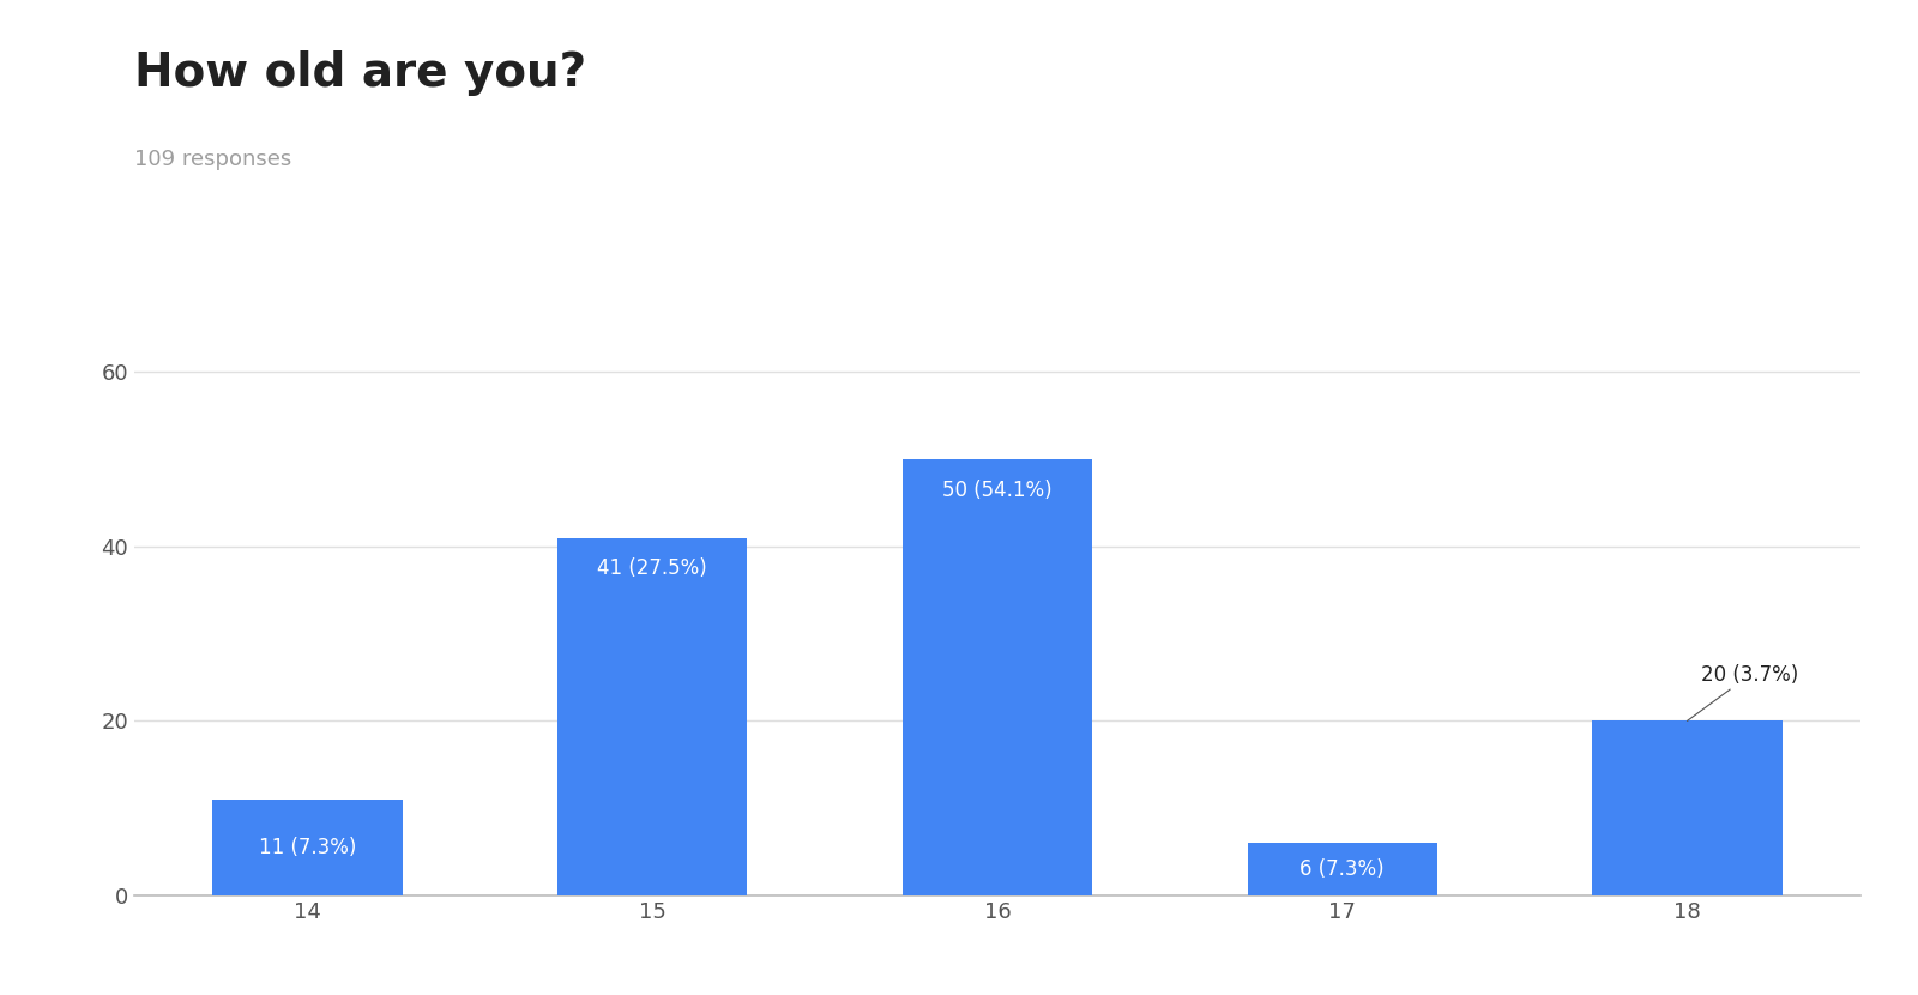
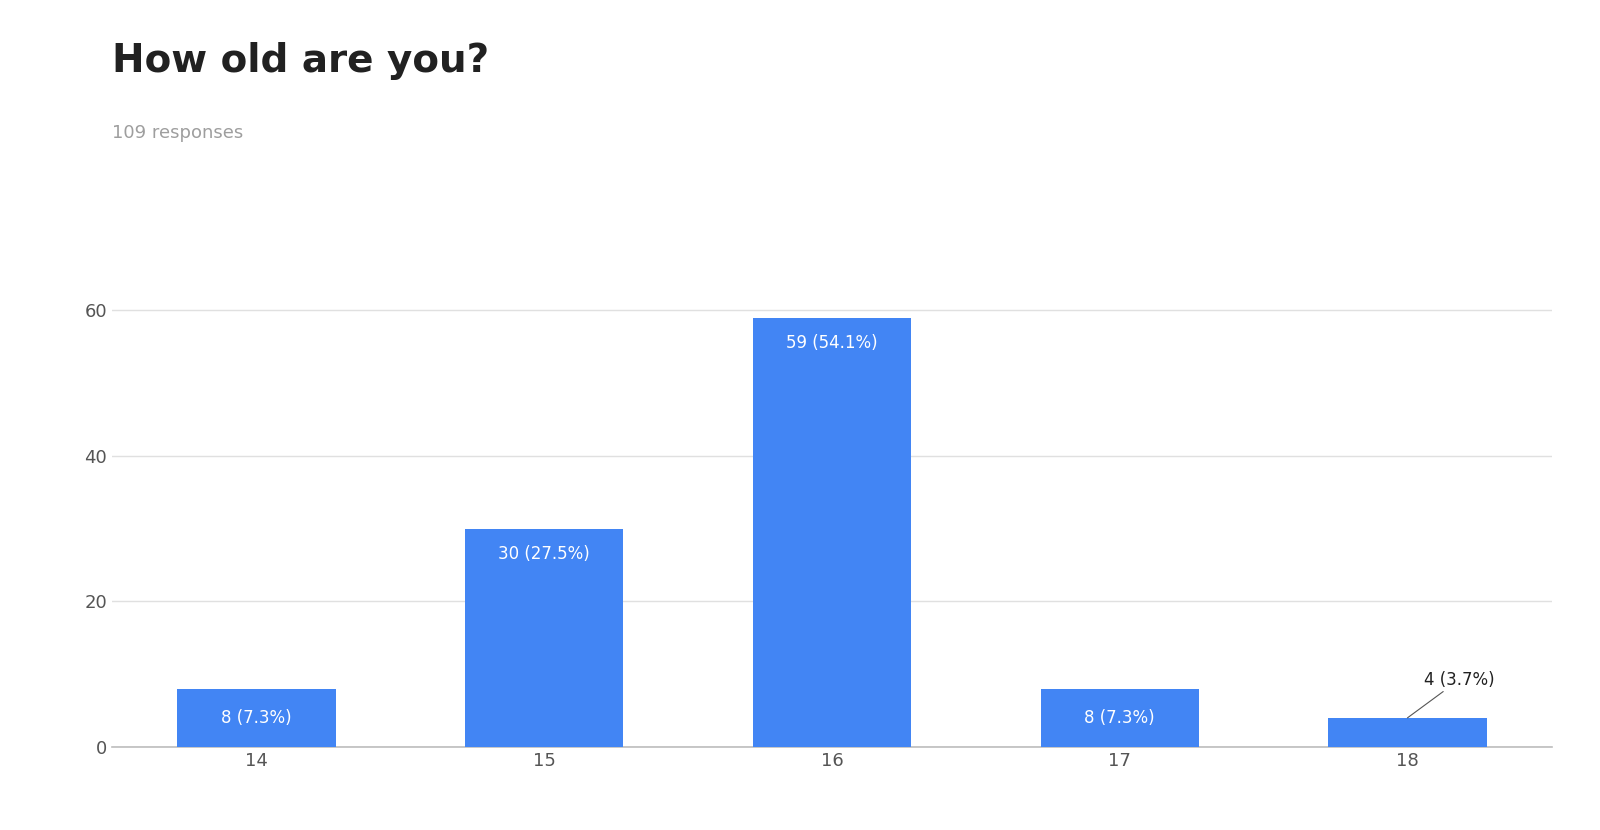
14: 11 -> 8
15: 41 -> 30
16: 50 -> 59
17: 6 -> 8
18: 20 -> 4
